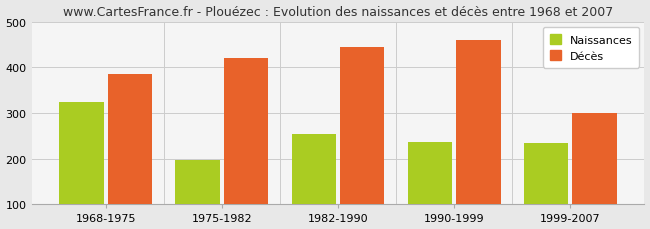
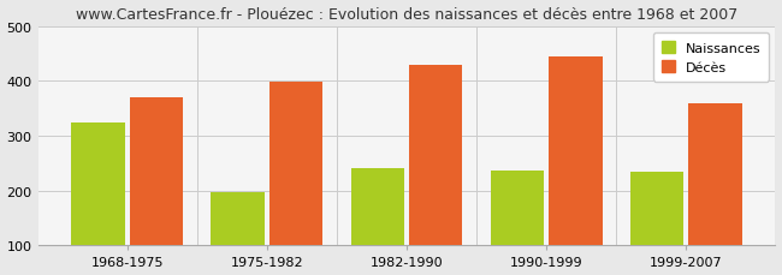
Décès/1968-1975: 385 -> 370
Décès/1975-1982: 420 -> 398
Naissances/1982-1990: 255 -> 240
Décès/1982-1990: 445 -> 430
Décès/1990-1999: 460 -> 445
Décès/1999-2007: 300 -> 360
